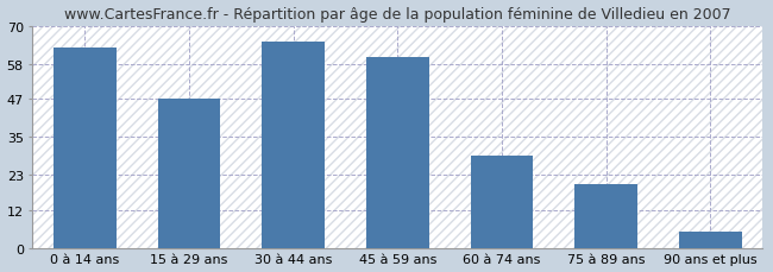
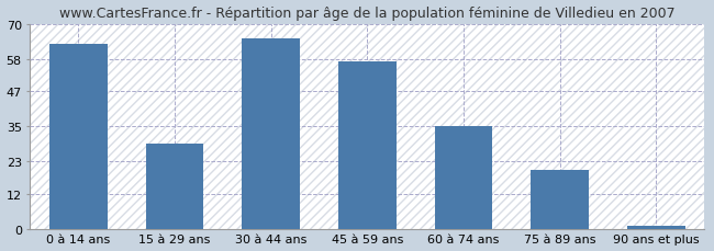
15 à 29 ans: 47 -> 29
45 à 59 ans: 60 -> 57
60 à 74 ans: 29 -> 35
90 ans et plus: 5 -> 1
